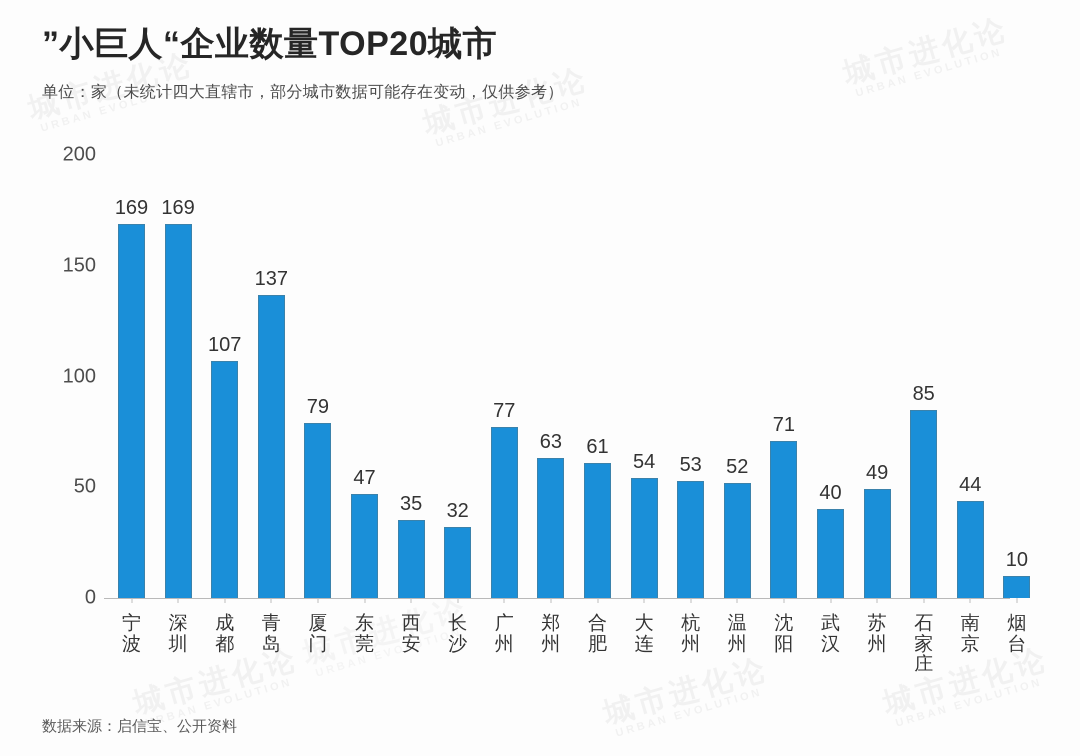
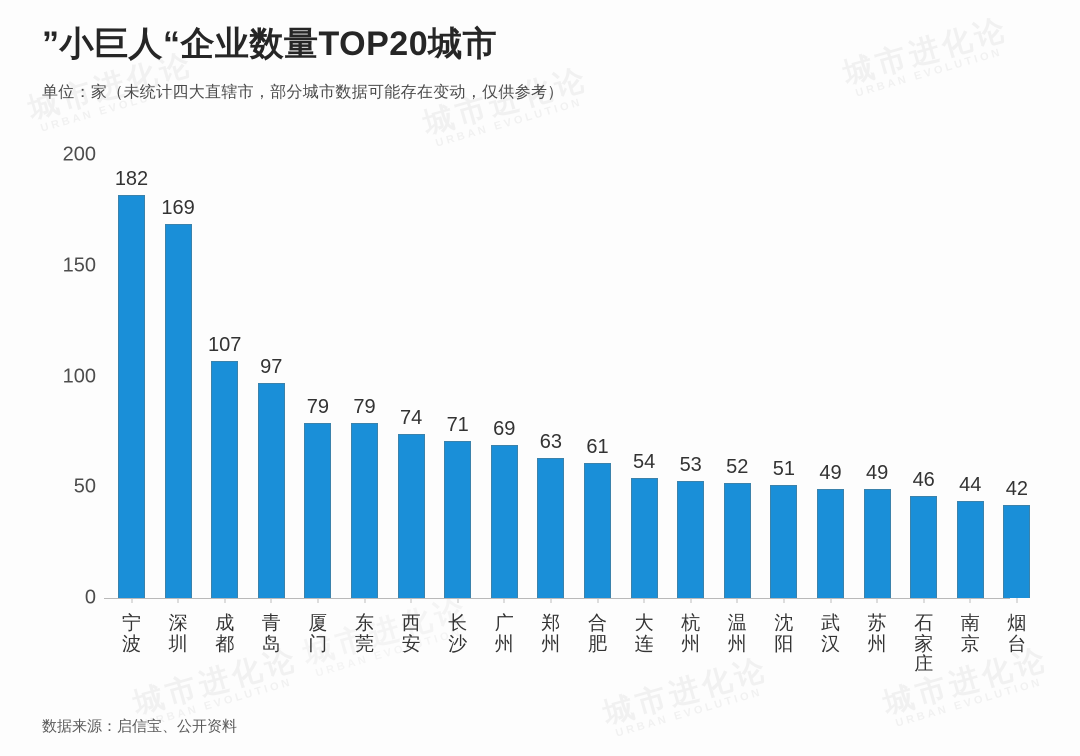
宁波: 169 -> 182
青岛: 137 -> 97
东莞: 47 -> 79
西安: 35 -> 74
长沙: 32 -> 71
广州: 77 -> 69
沈阳: 71 -> 51
武汉: 40 -> 49
石家庄: 85 -> 46
烟台: 10 -> 42
